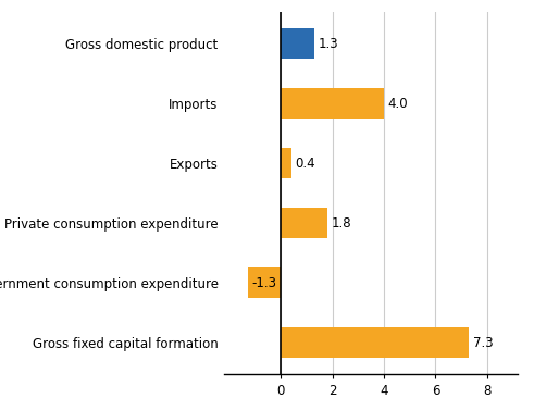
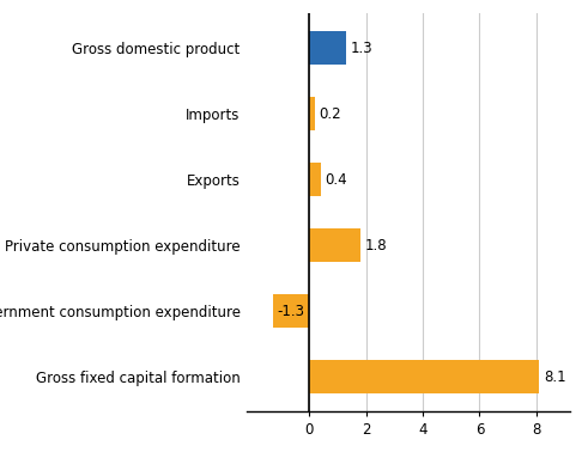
Imports: 4.0 -> 0.2
Gross fixed capital formation: 7.3 -> 8.1
